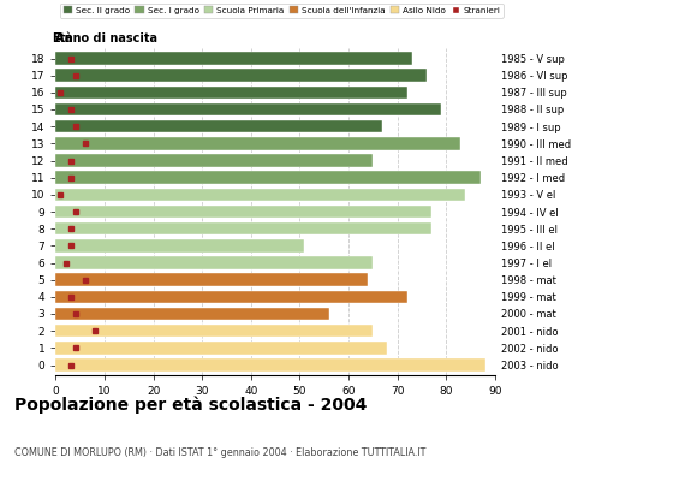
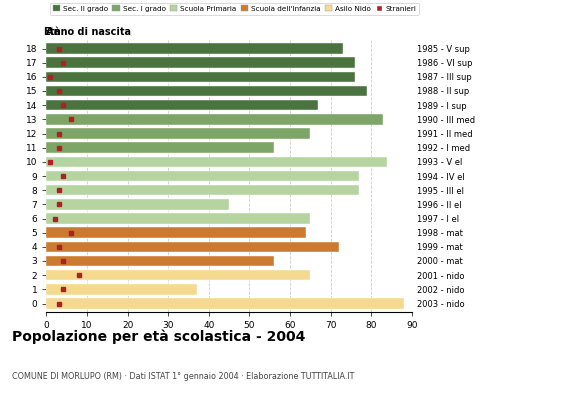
16: 72 -> 76
11: 87 -> 56
7: 51 -> 45
1: 68 -> 37
